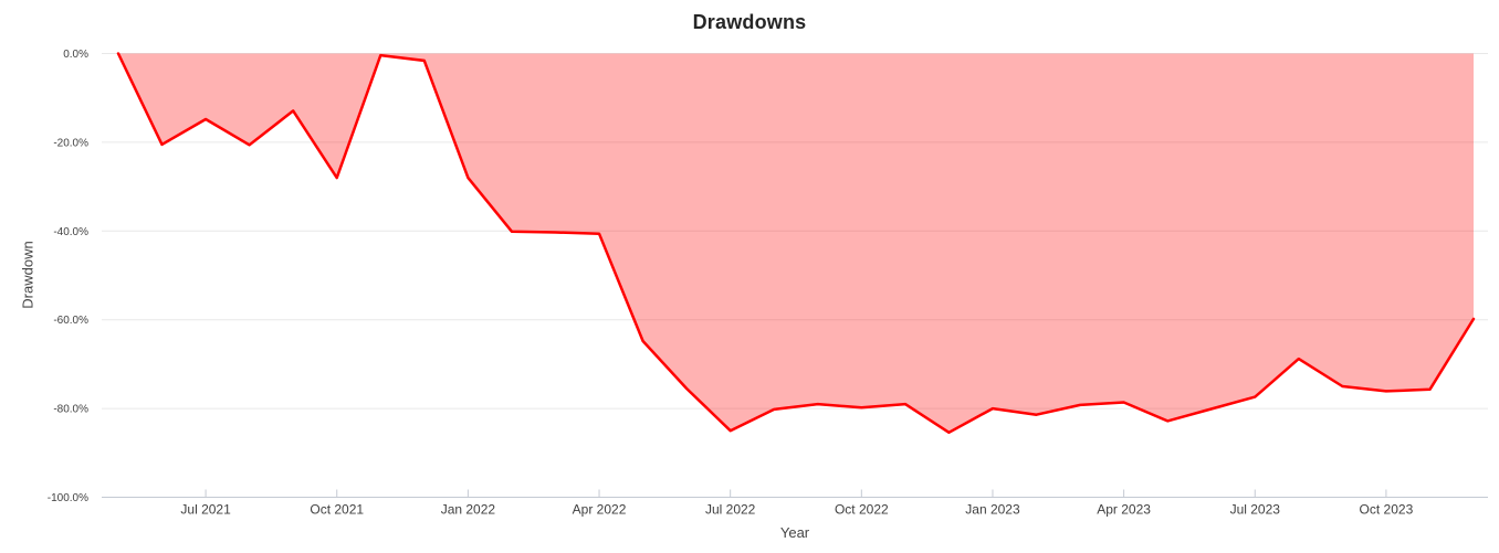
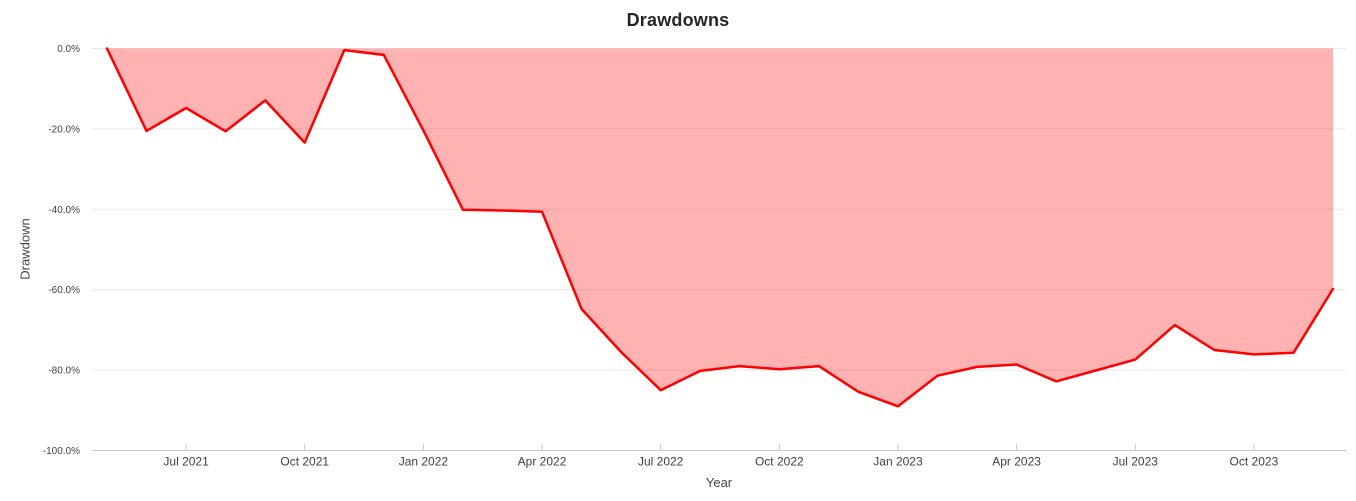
Oct 2021: -28% -> -23%
Jan 2022: -28% -> -20%
Jan 2023: -80% -> -89%
